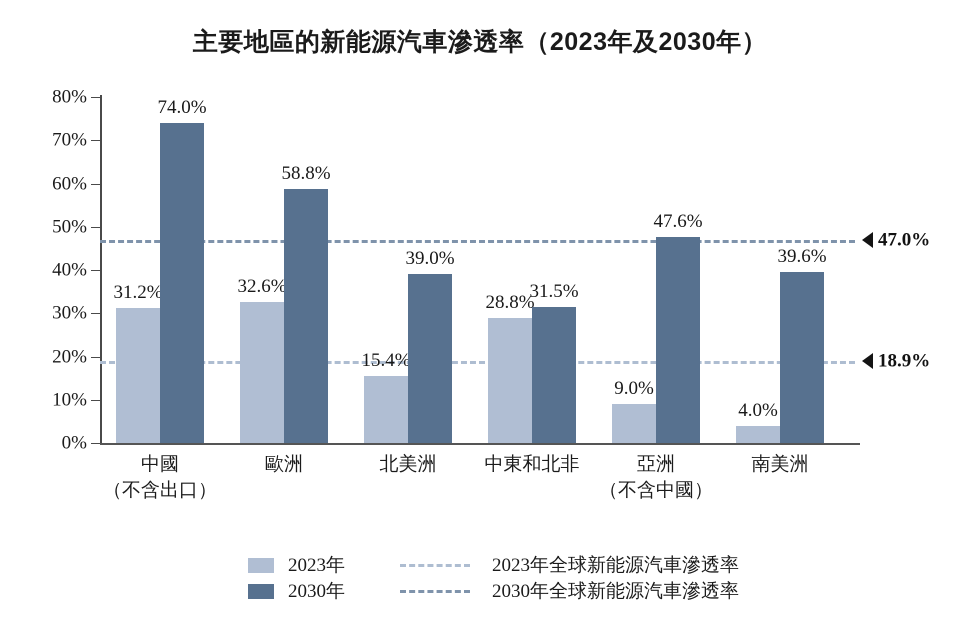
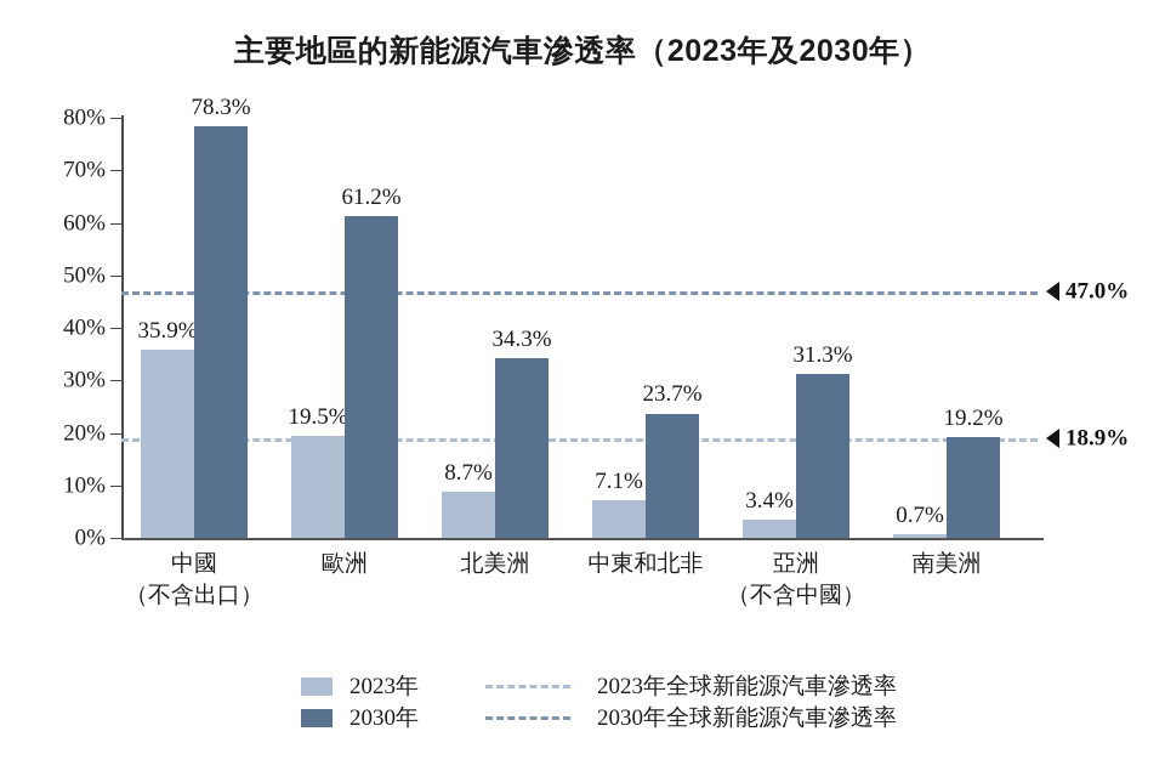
2023年/中國 （不含出口）: 31.2% -> 35.9%
2030年/中國 （不含出口）: 74.0% -> 78.3%
2023年/歐洲: 32.6% -> 19.5%
2030年/歐洲: 58.8% -> 61.2%
2023年/北美洲: 15.4% -> 8.7%
2030年/北美洲: 39.0% -> 34.3%
2023年/中東和北非: 28.8% -> 7.1%
2030年/中東和北非: 31.5% -> 23.7%
2023年/亞洲 （不含中國）: 9.0% -> 3.4%
2030年/亞洲 （不含中國）: 47.6% -> 31.3%
2023年/南美洲: 4.0% -> 0.7%
2030年/南美洲: 39.6% -> 19.2%
